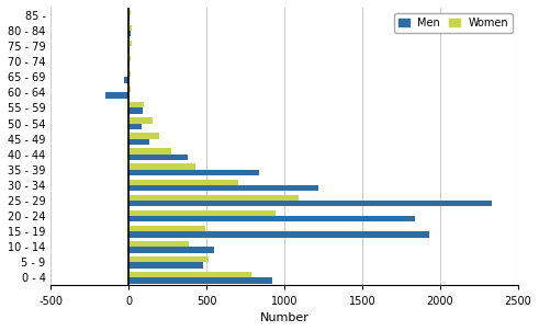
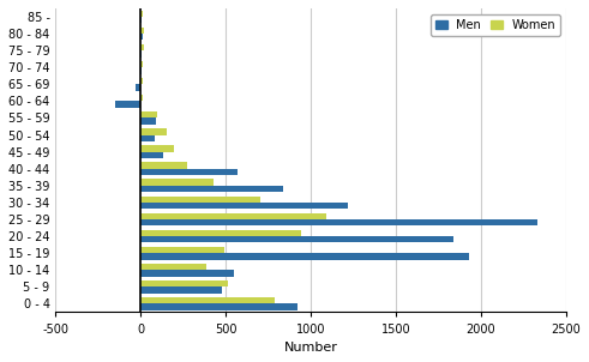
Men/40 - 44: 380 -> 570
